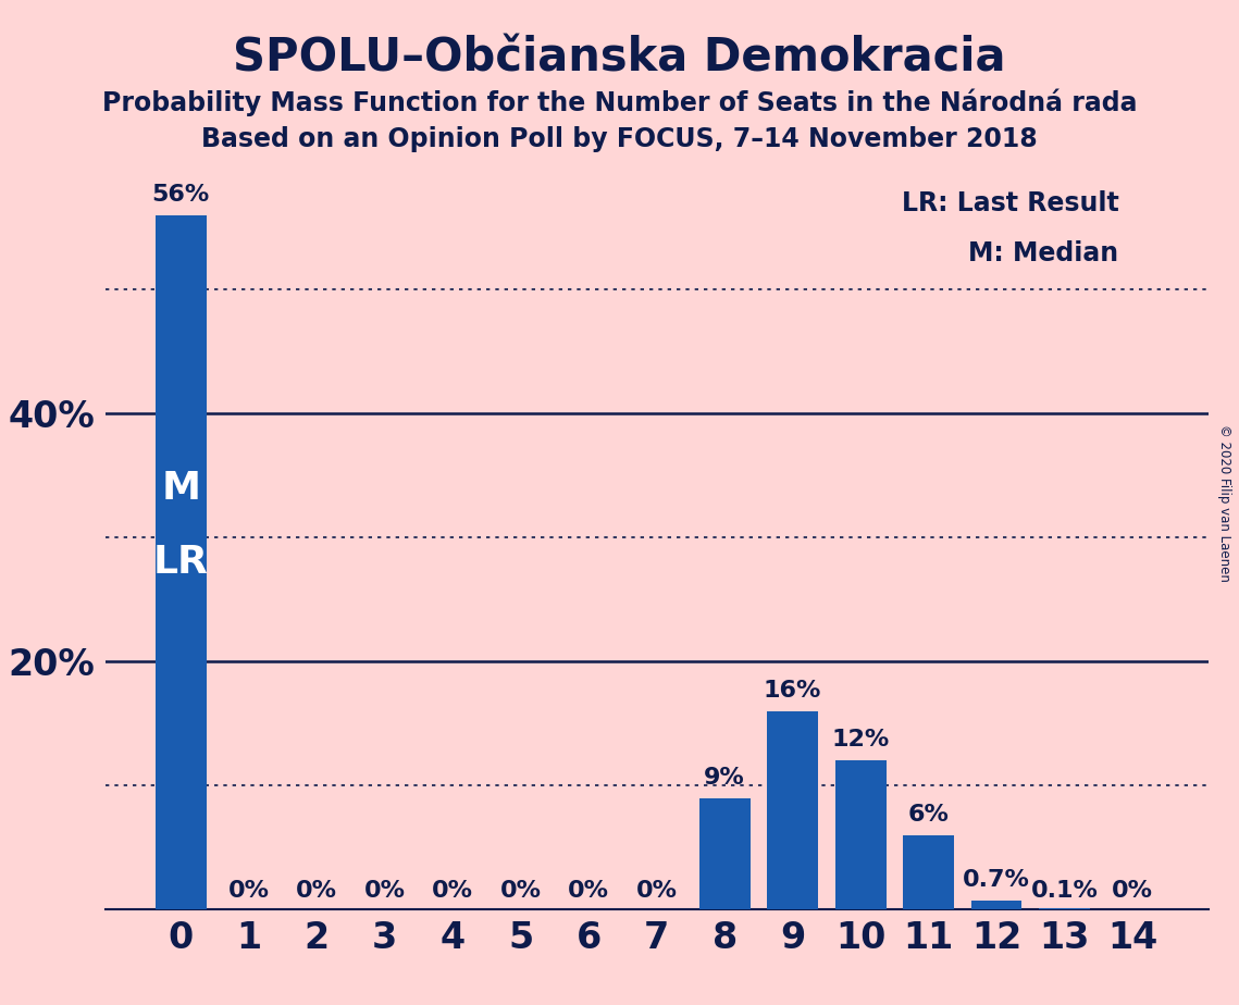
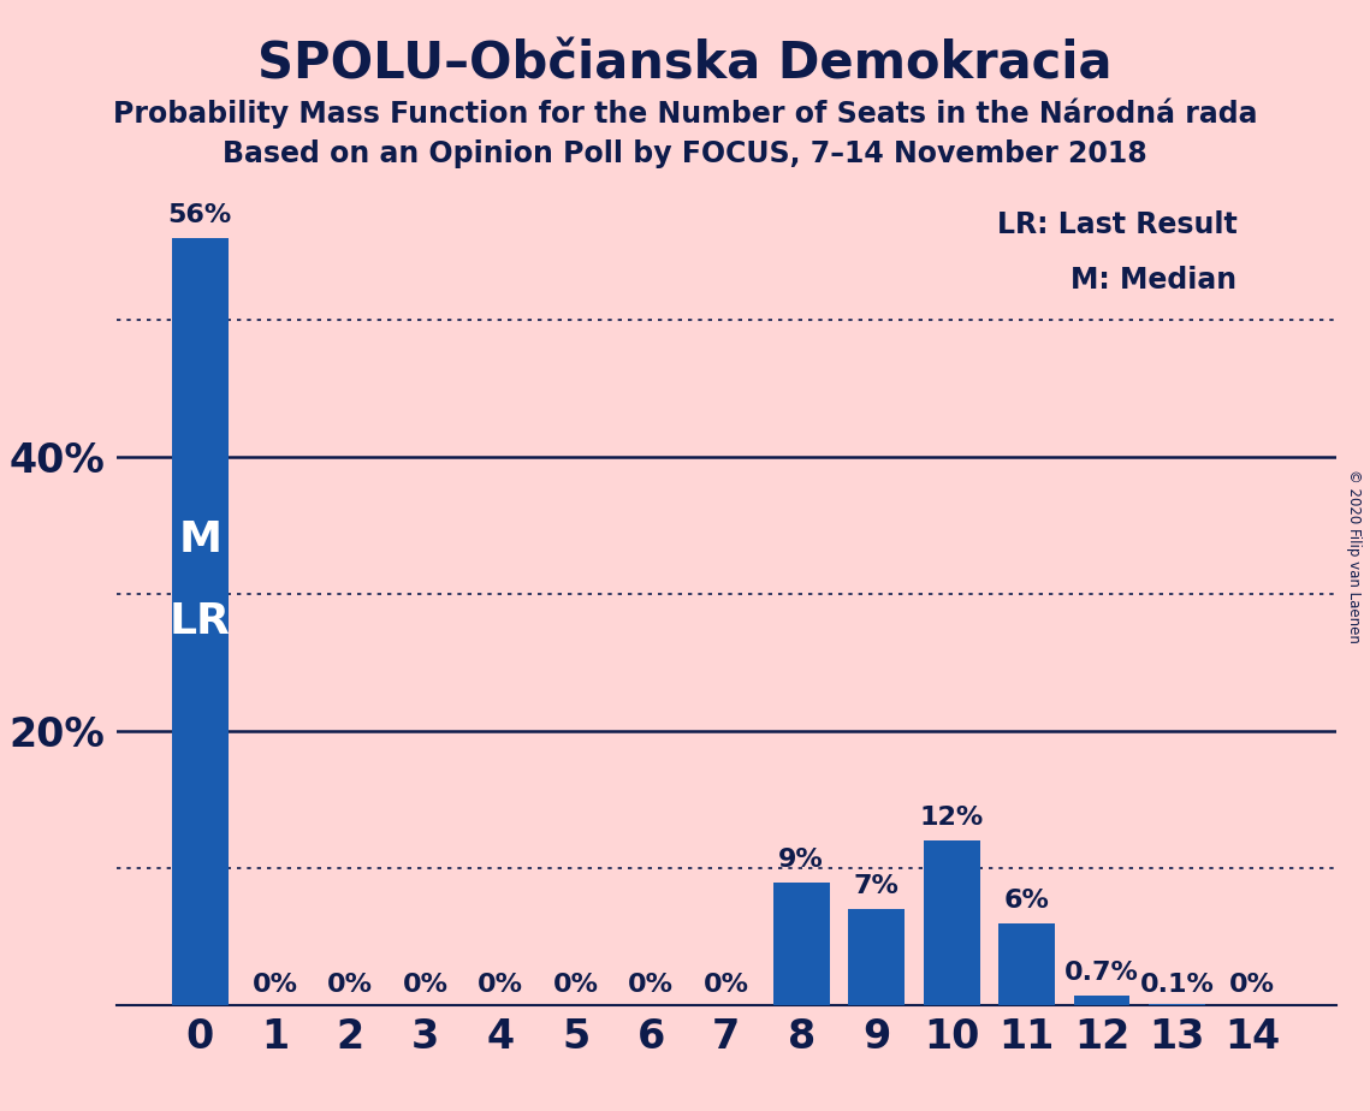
9: 16% -> 7%
